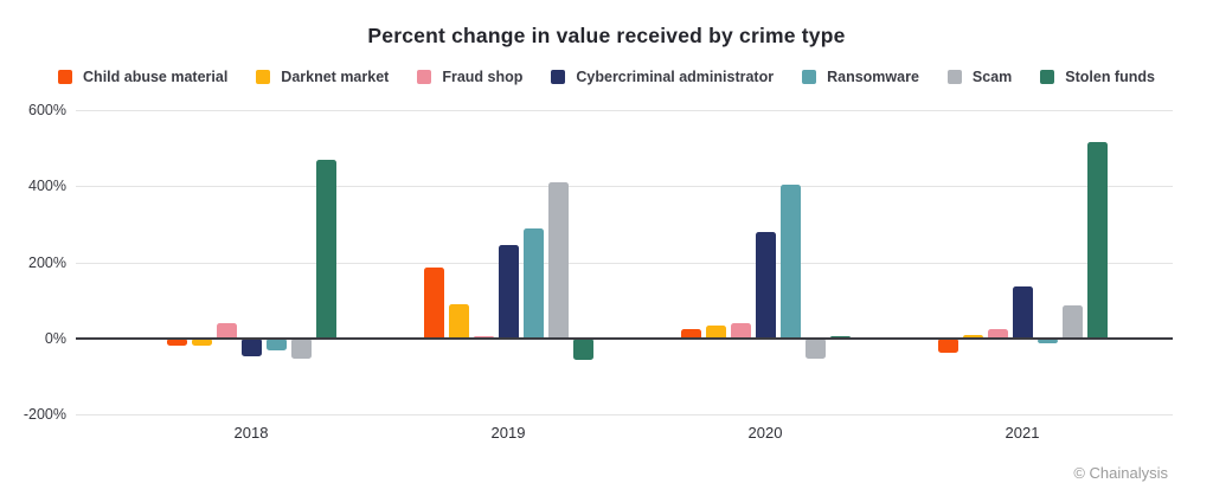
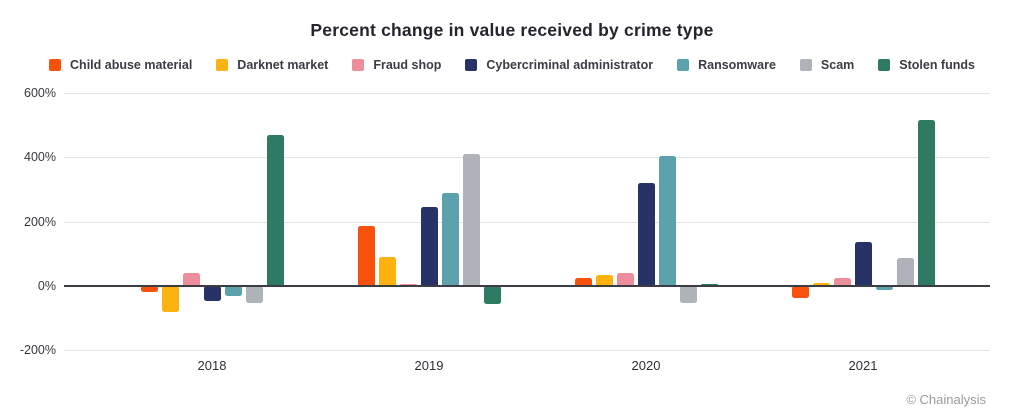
Darknet market/2018: -20% -> -80%
Cybercriminal administrator/2020: 280% -> 320%
